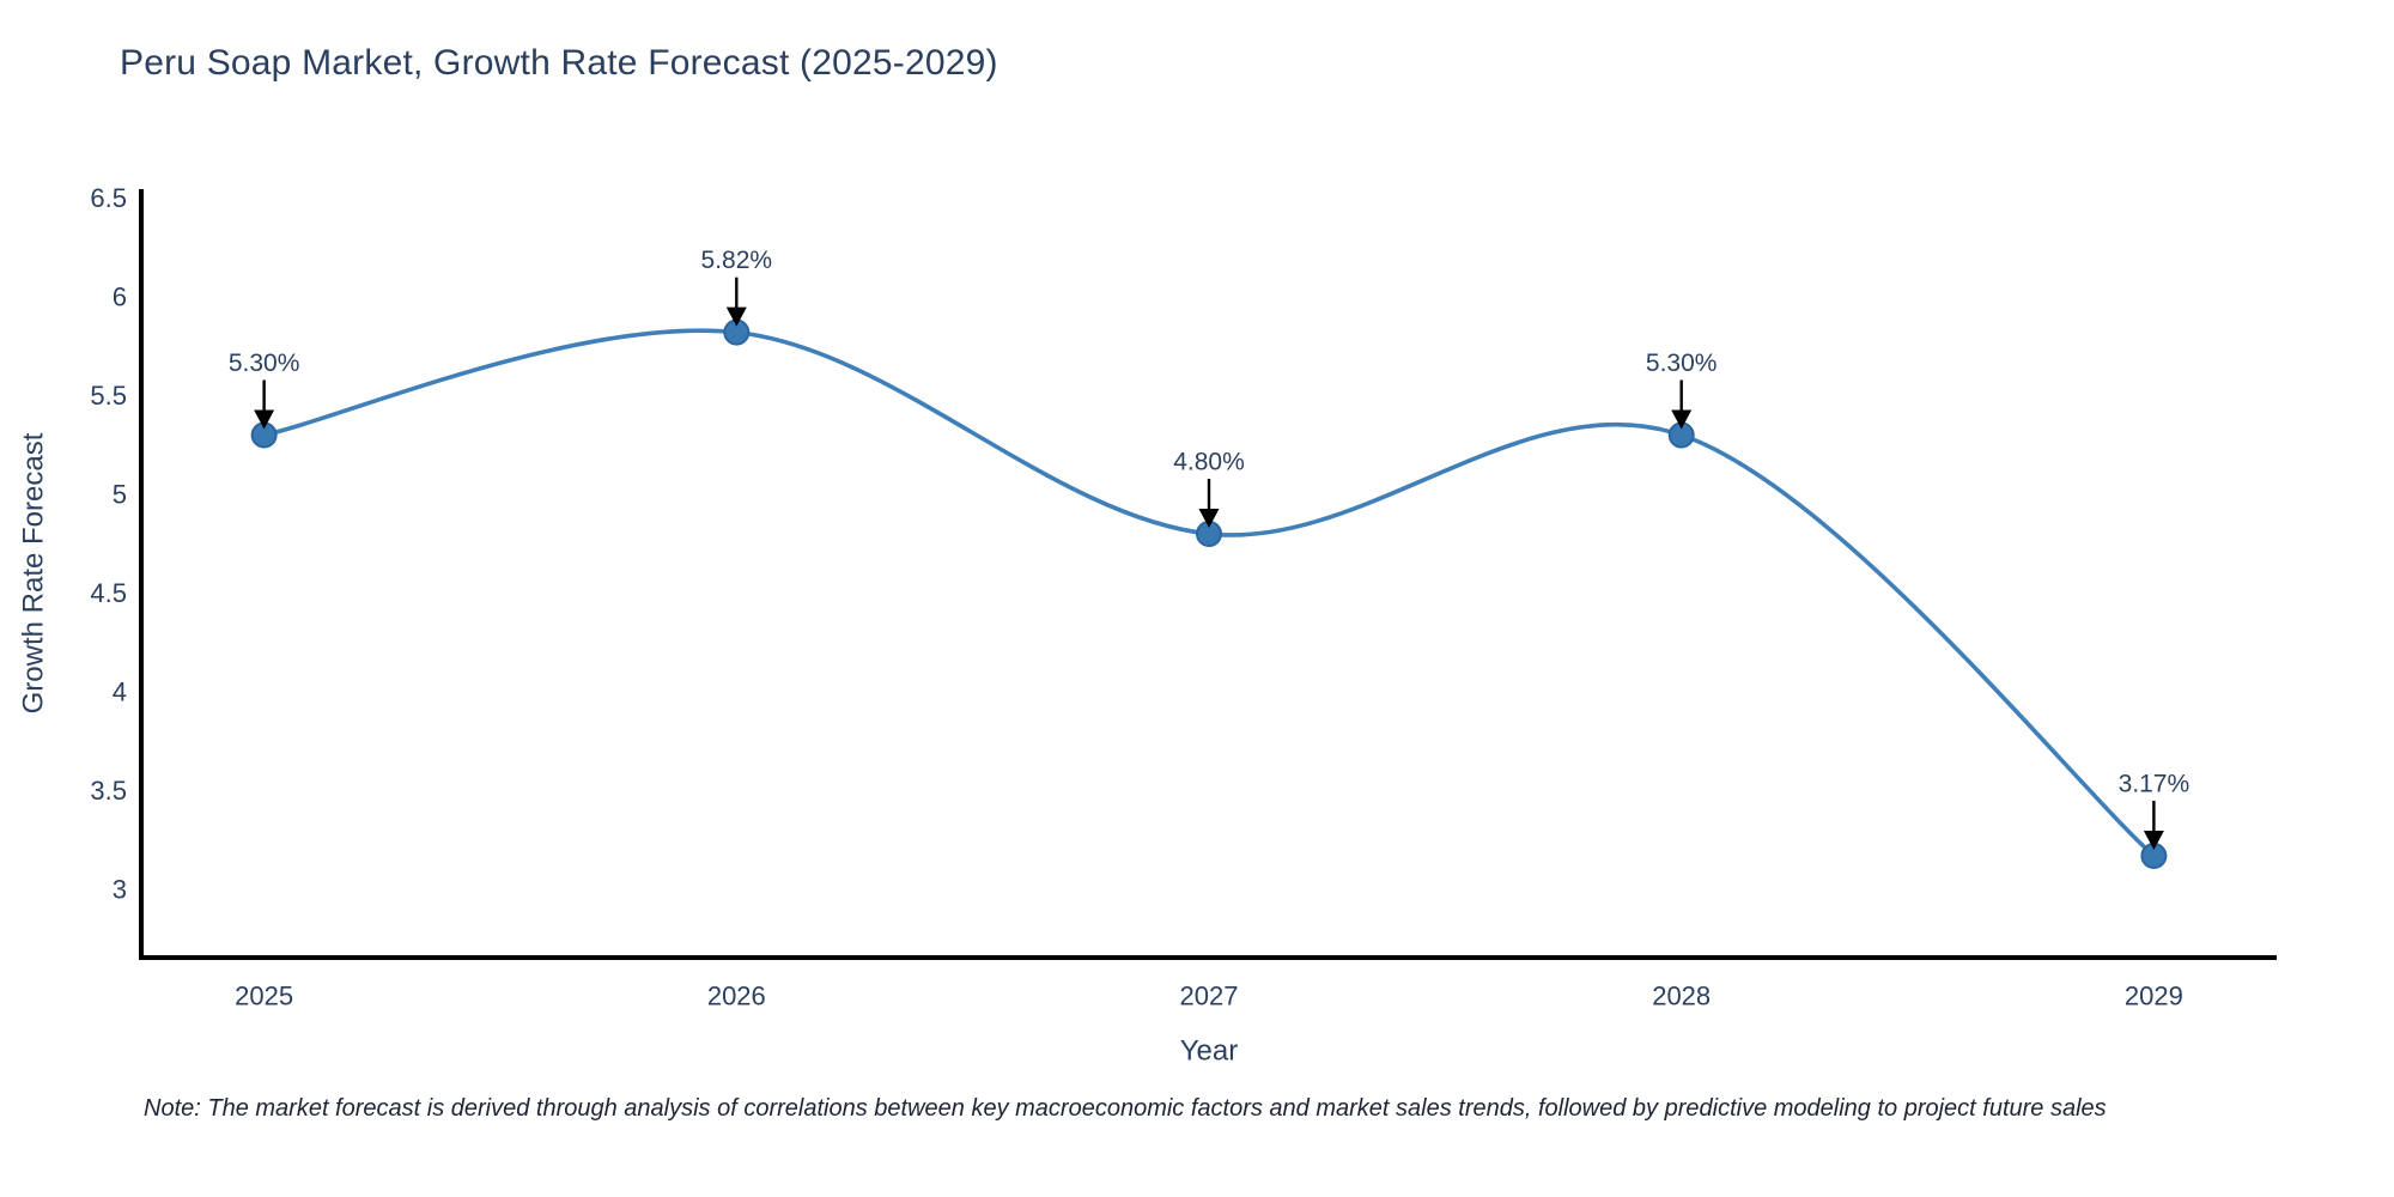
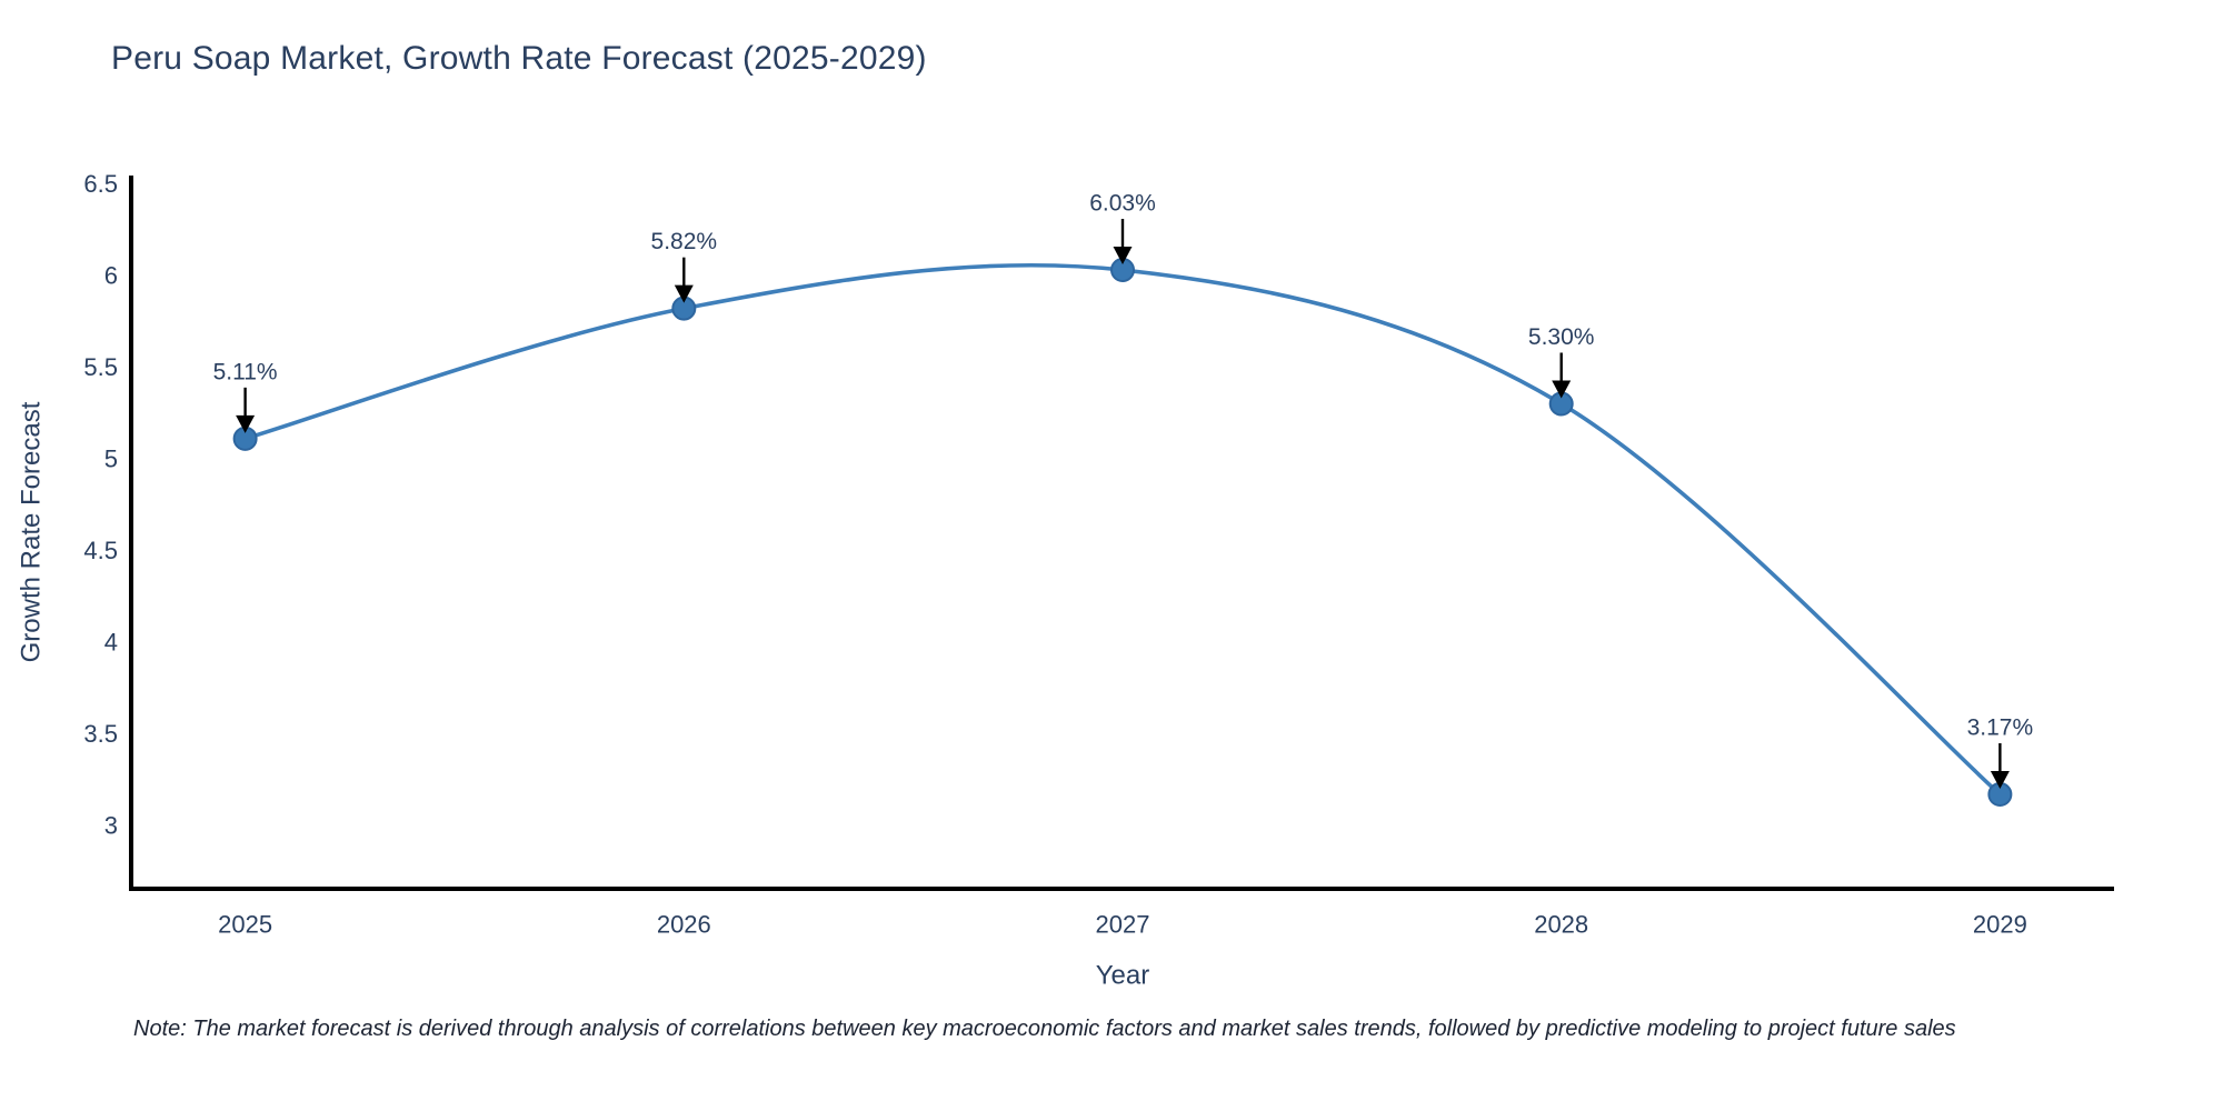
2025: 5.30% -> 5.11%
2027: 4.80% -> 6.03%
